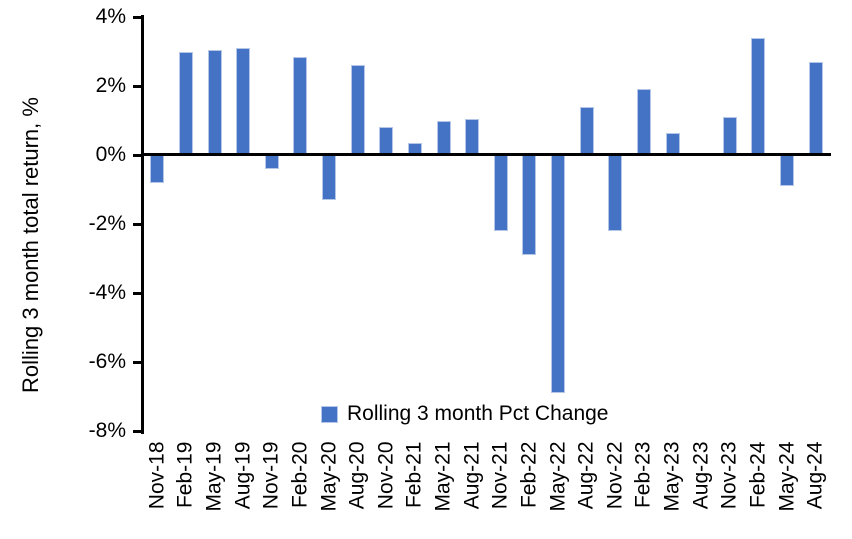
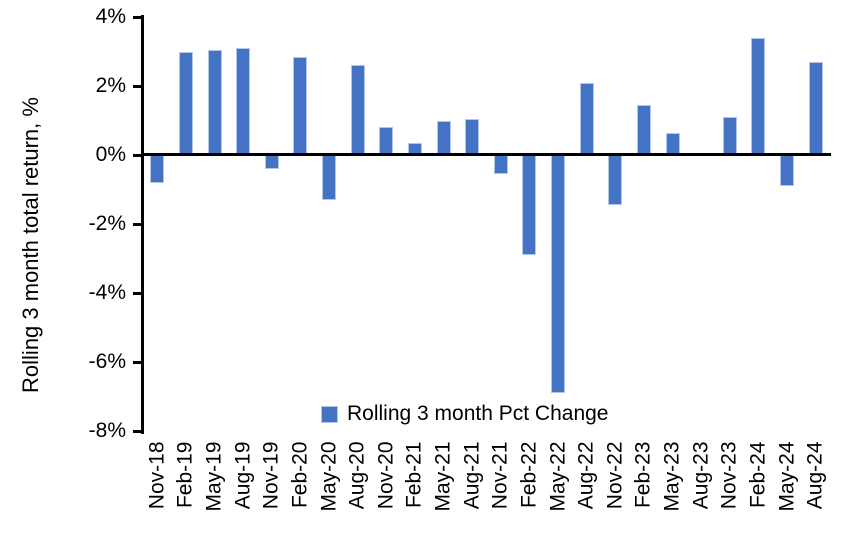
Nov-21: -2.2% -> -0.6%
Aug-22: 1.4% -> 2.1%
Nov-22: -2.2% -> -1.4%
Feb-23: 1.9% -> 1.4%
